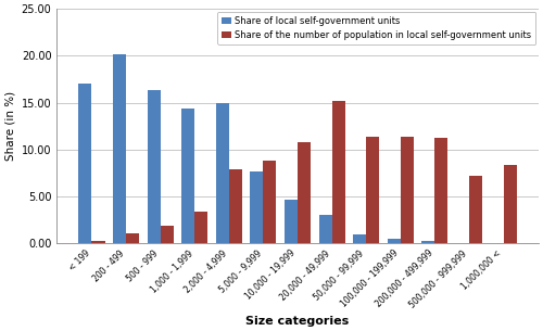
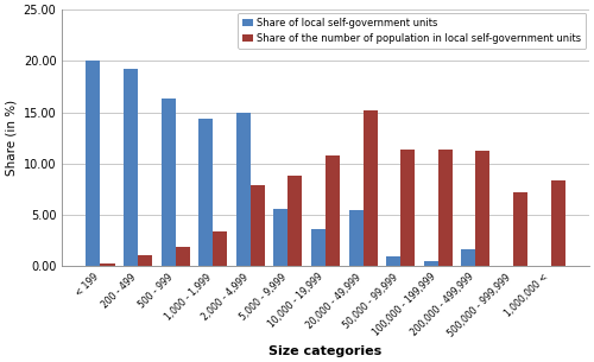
Share of local self-government units/< 199: 17.0 -> 20.0
Share of local self-government units/200 - 499: 20.2 -> 19.2
Share of local self-government units/5,000 - 9,999: 7.6 -> 5.6
Share of local self-government units/10,000 - 19,999: 4.6 -> 3.6
Share of local self-government units/20,000 - 49,999: 3.0 -> 5.4
Share of local self-government units/200,000 - 499,999: 0.2 -> 1.6
